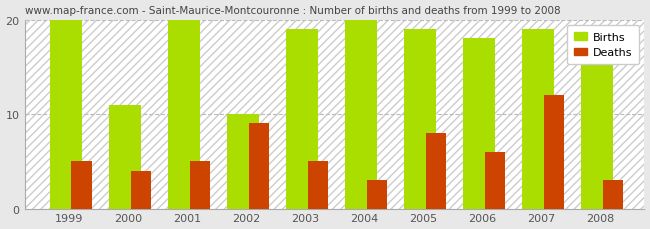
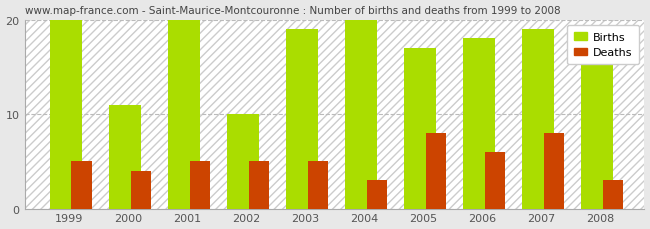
Deaths/2002: 9 -> 5
Births/2005: 19 -> 17
Deaths/2007: 12 -> 8
